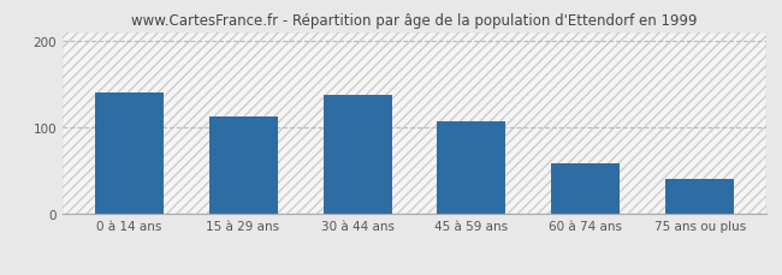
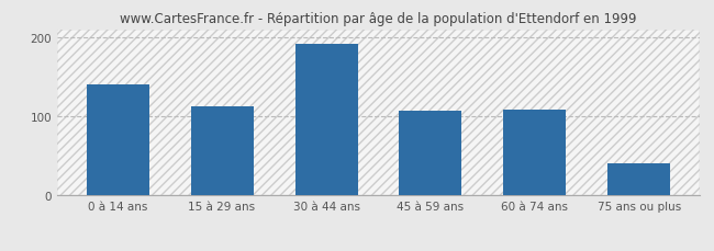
30 à 44 ans: 138 -> 192
60 à 74 ans: 58 -> 109
